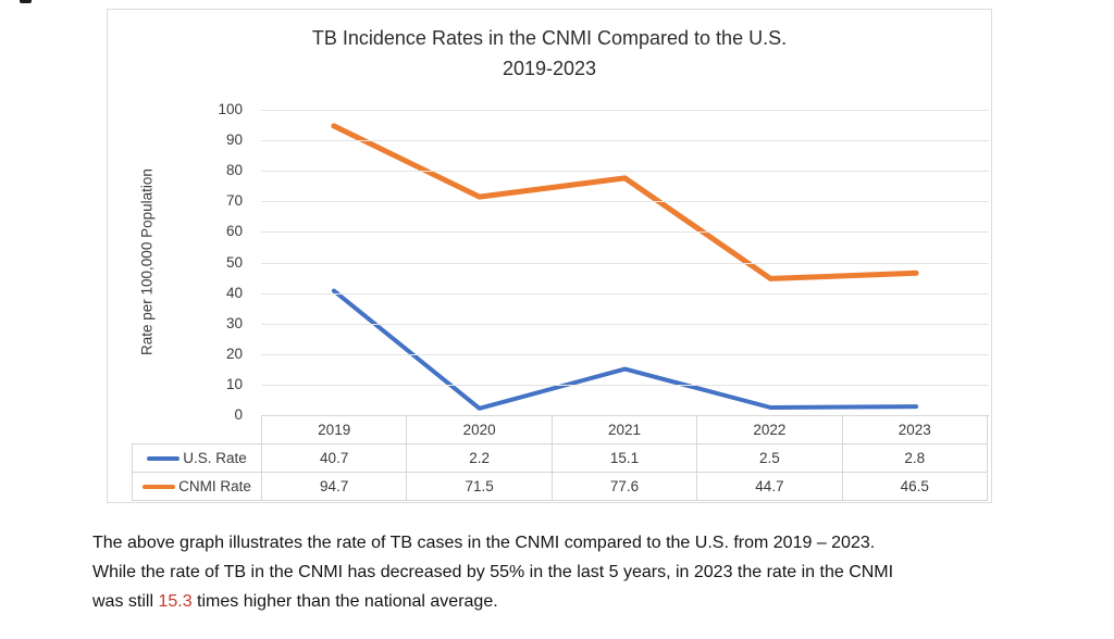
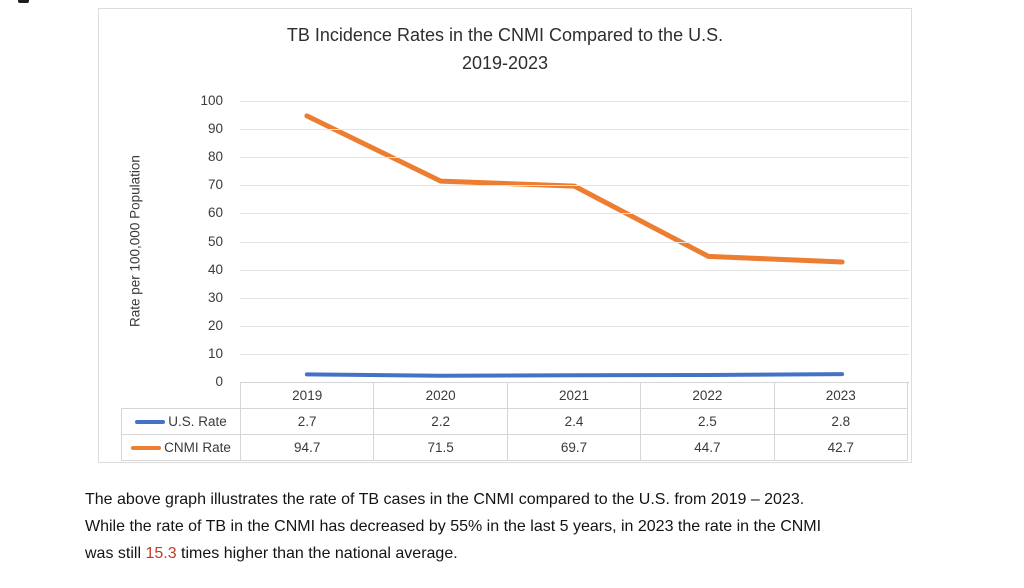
U.S. Rate/2019: 40.7 -> 2.7
U.S. Rate/2021: 15.1 -> 2.4
CNMI Rate/2021: 77.6 -> 69.7
CNMI Rate/2023: 46.5 -> 42.7
